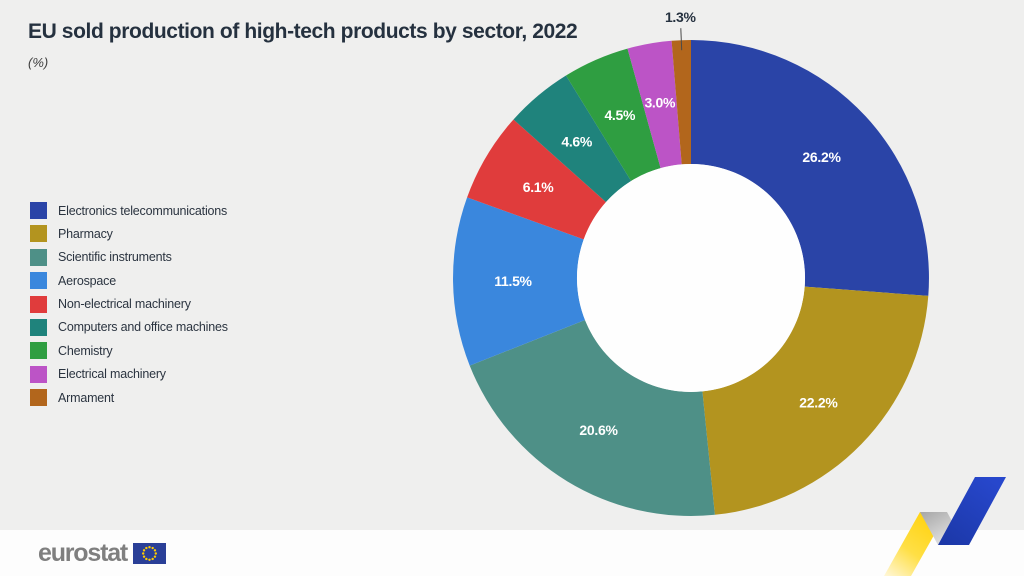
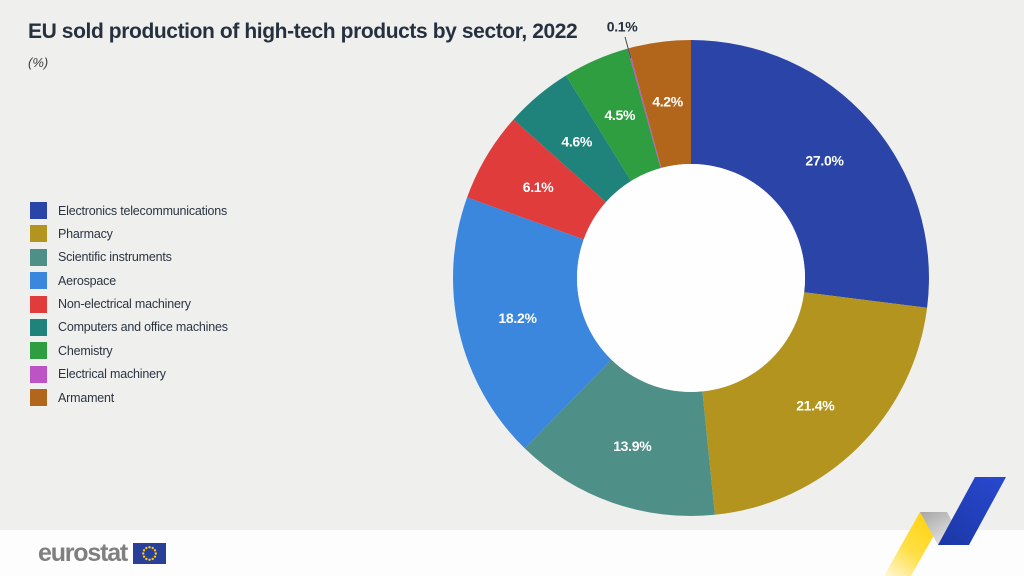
Electronics telecommunications: 26.2% -> 27.0%
Pharmacy: 22.2% -> 21.4%
Scientific instruments: 20.6% -> 13.9%
Aerospace: 11.5% -> 18.2%
Electrical machinery: 3.0% -> 0.1%
Armament: 1.3% -> 4.2%
